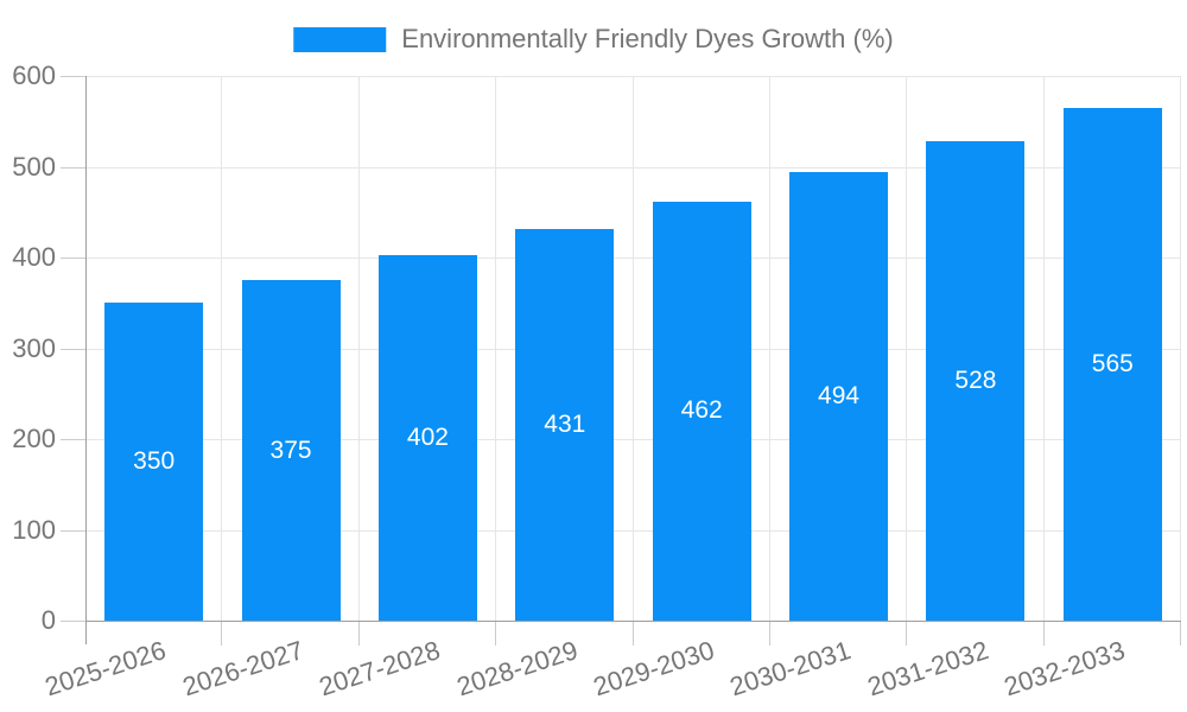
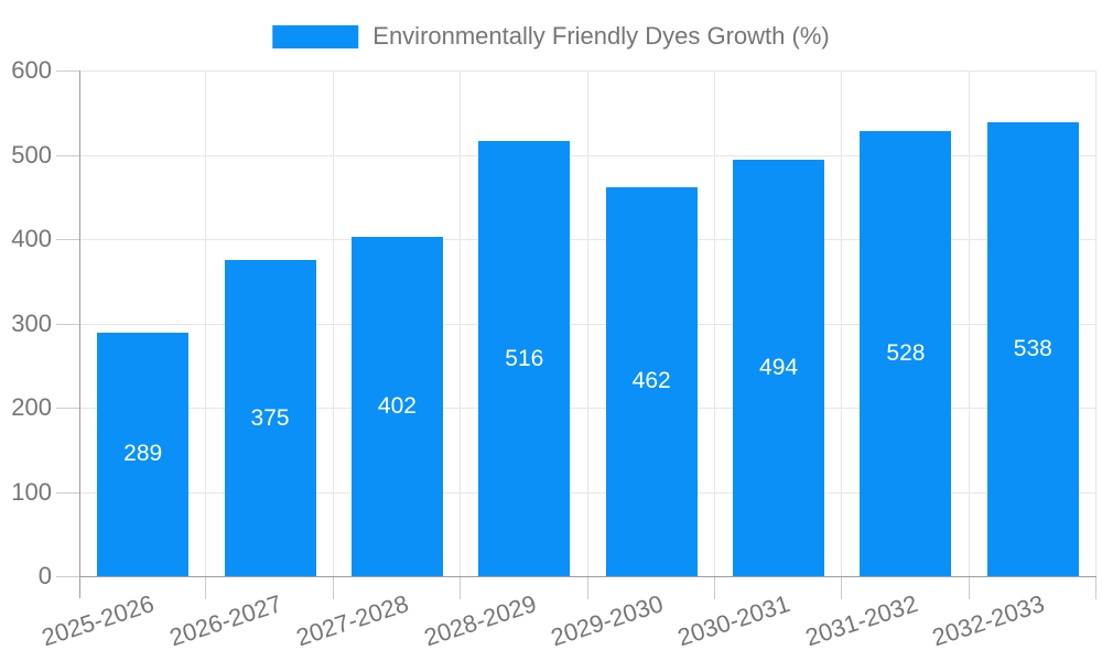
2025-2026: 350 -> 289
2028-2029: 431 -> 516
2032-2033: 565 -> 538
